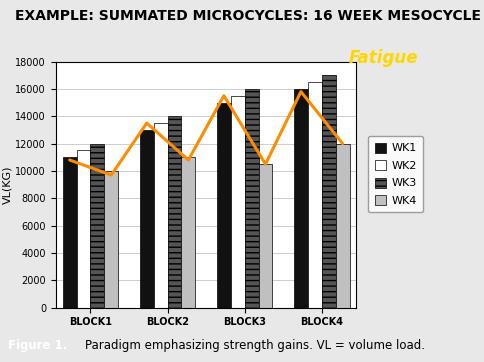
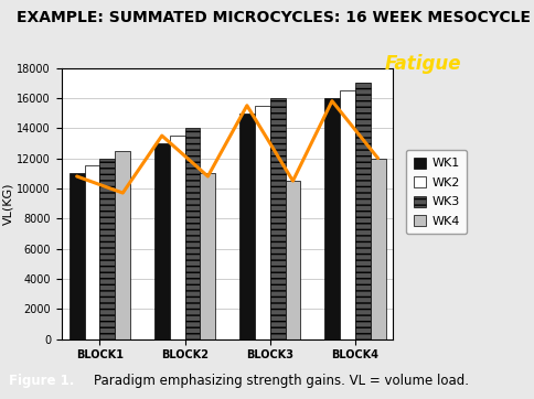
WK4/BLOCK1: 10000 -> 12500
